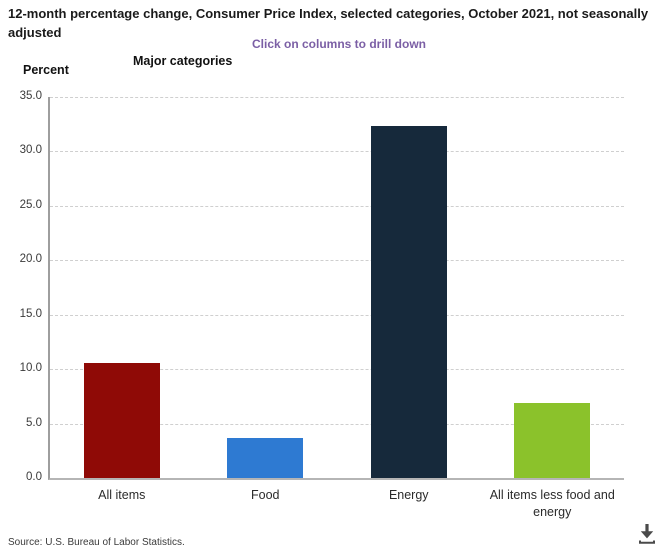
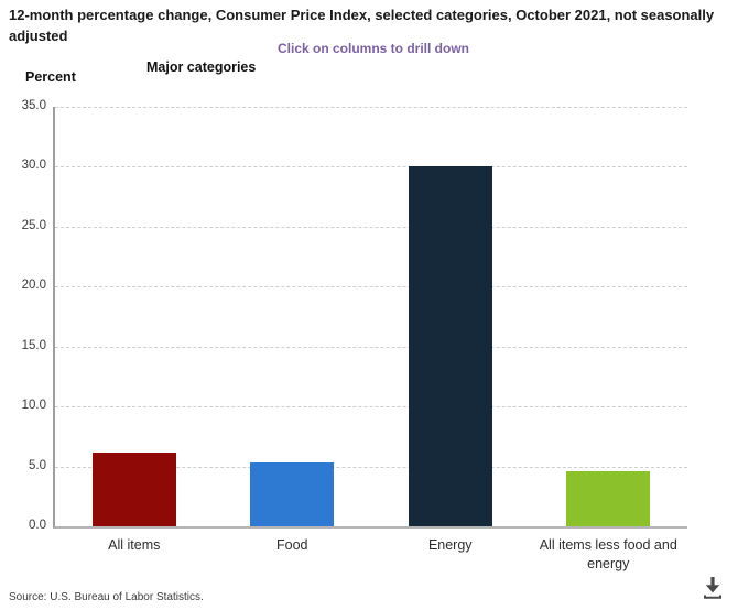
All items: 10.6 -> 6.2
Food: 3.7 -> 5.3
Energy: 32.3 -> 30.0
All items less food and energy: 6.9 -> 4.6
